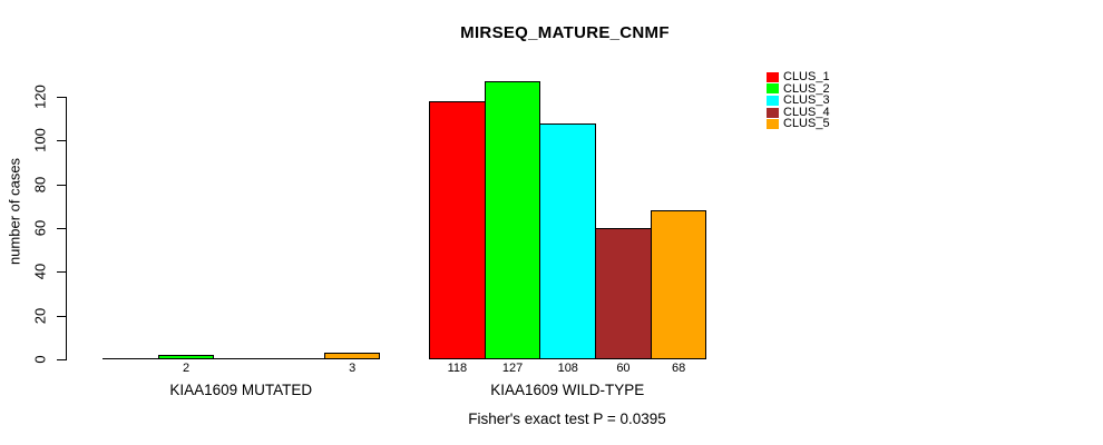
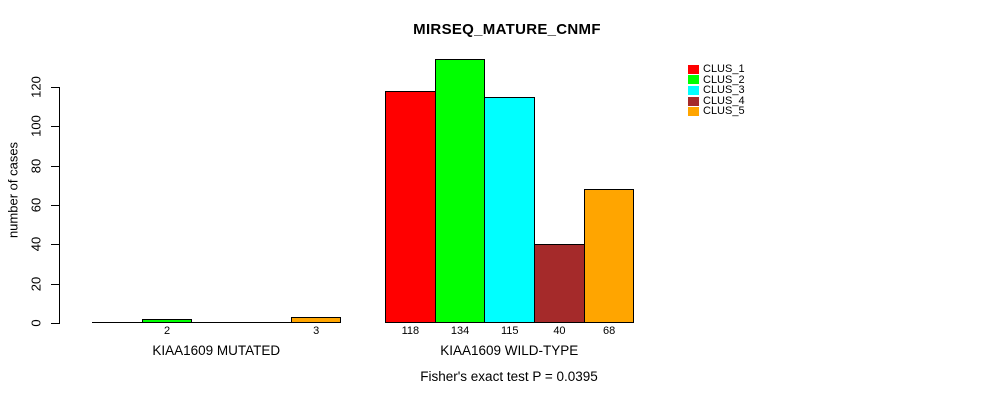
CLUS_2/KIAA1609 WILD-TYPE: 127 -> 134
CLUS_3/KIAA1609 WILD-TYPE: 108 -> 115
CLUS_4/KIAA1609 WILD-TYPE: 60 -> 40
